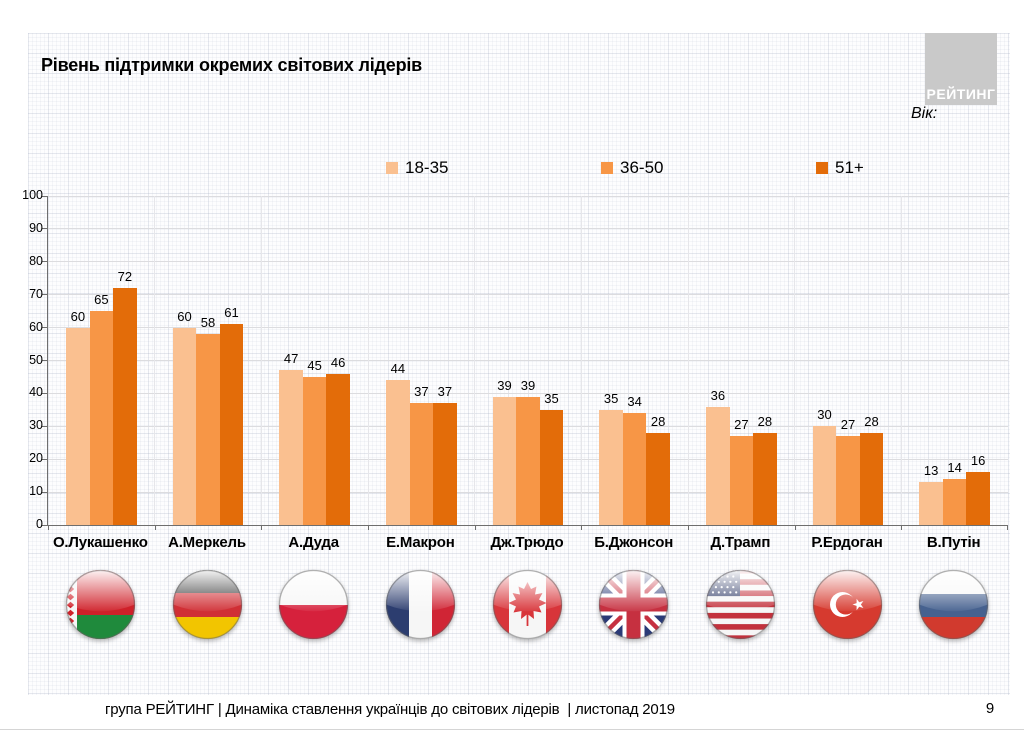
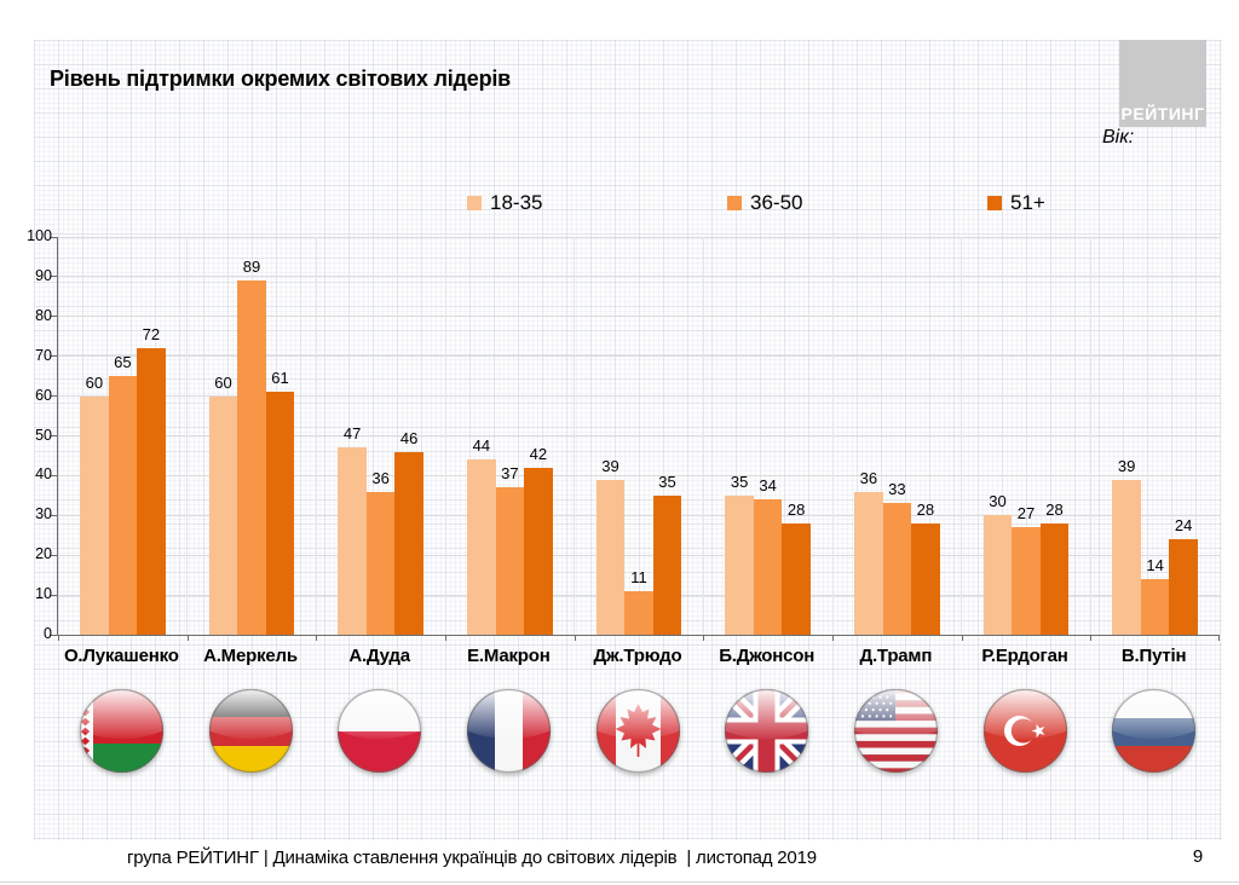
36-50/А.Меркель: 58 -> 89
36-50/А.Дуда: 45 -> 36
51+/Е.Макрон: 37 -> 42
36-50/Дж.Трюдо: 39 -> 11
36-50/Д.Трамп: 27 -> 33
18-35/В.Путін: 13 -> 39
51+/В.Путін: 16 -> 24
